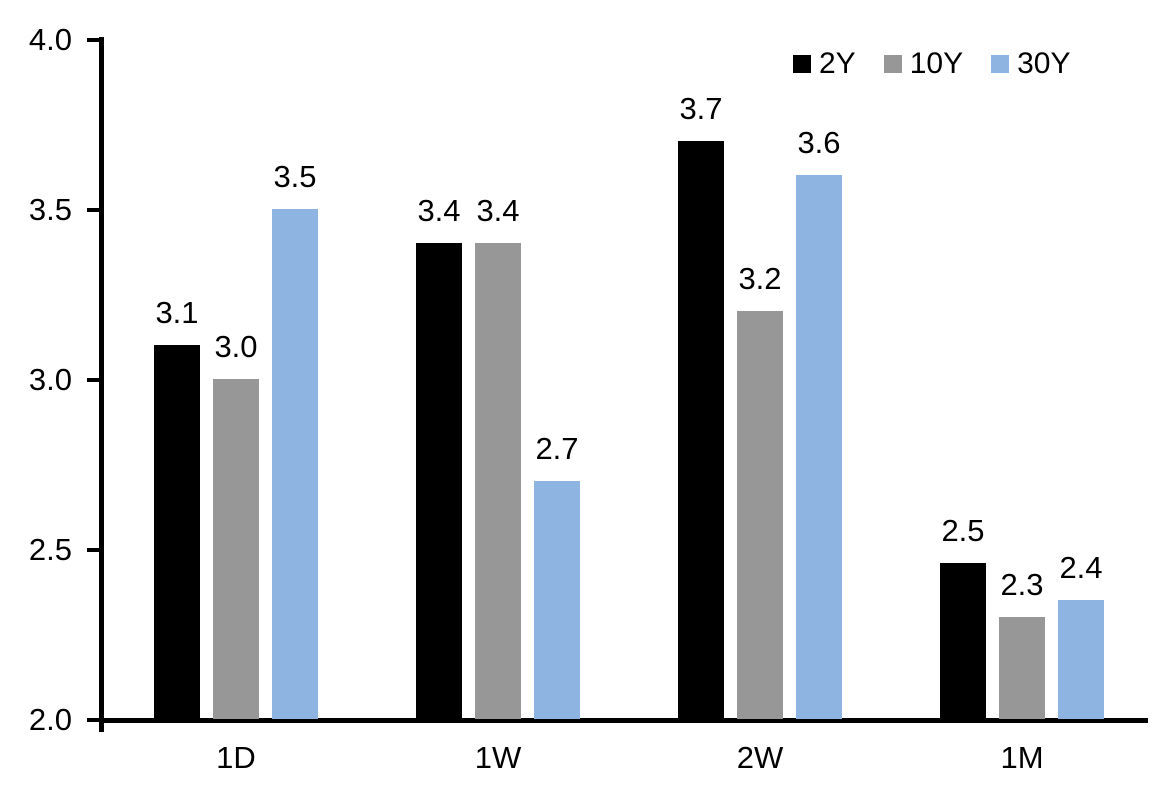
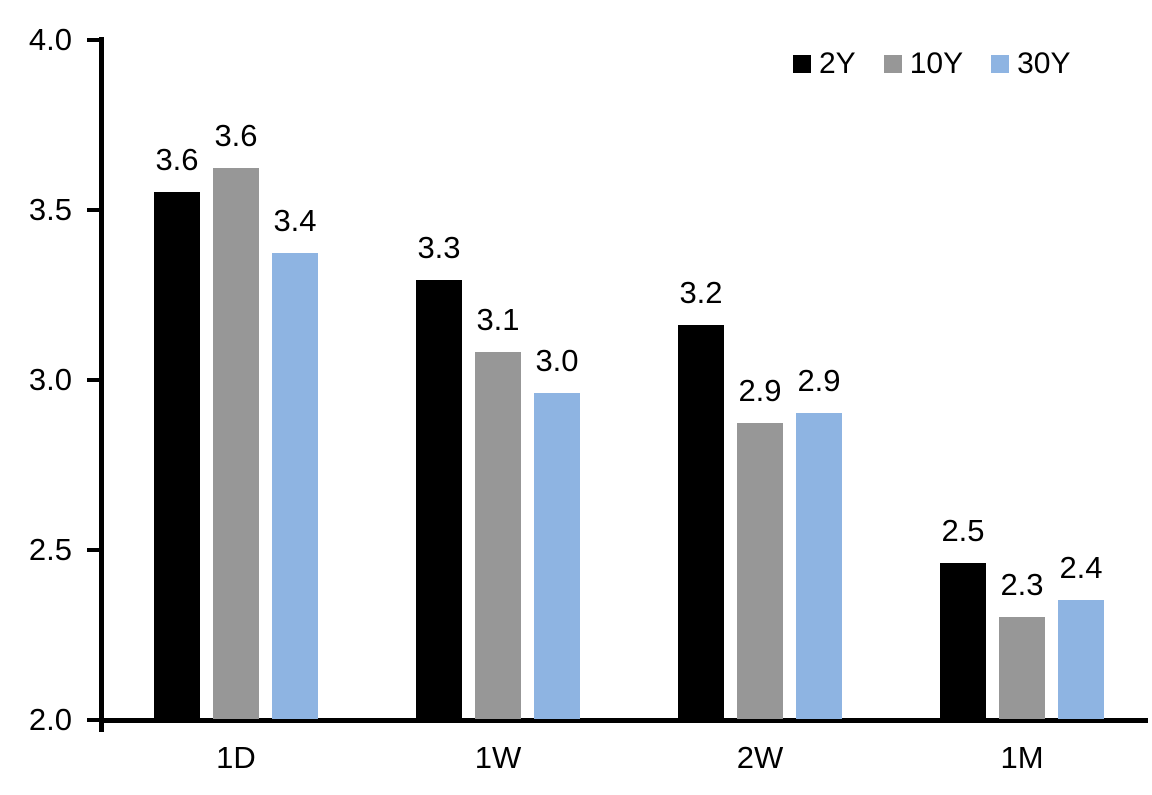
2Y/1D: 3.1 -> 3.6
10Y/1D: 3.0 -> 3.6
30Y/1D: 3.5 -> 3.4
2Y/1W: 3.4 -> 3.3
10Y/1W: 3.4 -> 3.1
30Y/1W: 2.7 -> 3.0
2Y/2W: 3.7 -> 3.2
10Y/2W: 3.2 -> 2.9
30Y/2W: 3.6 -> 2.9
